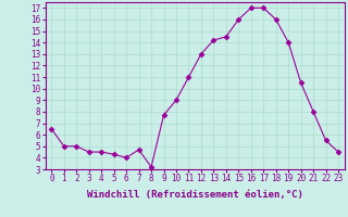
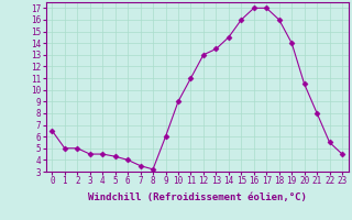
7: 4.7 -> 3.5
9: 7.7 -> 6.0
13: 14.2 -> 13.5
